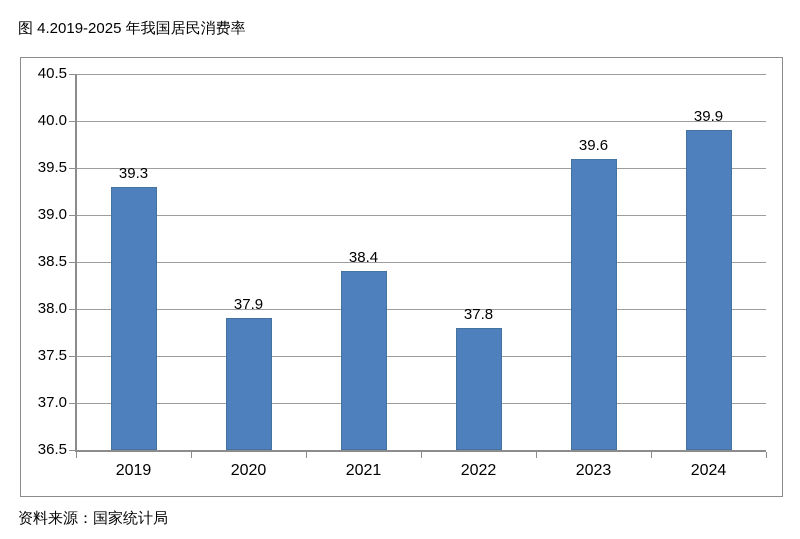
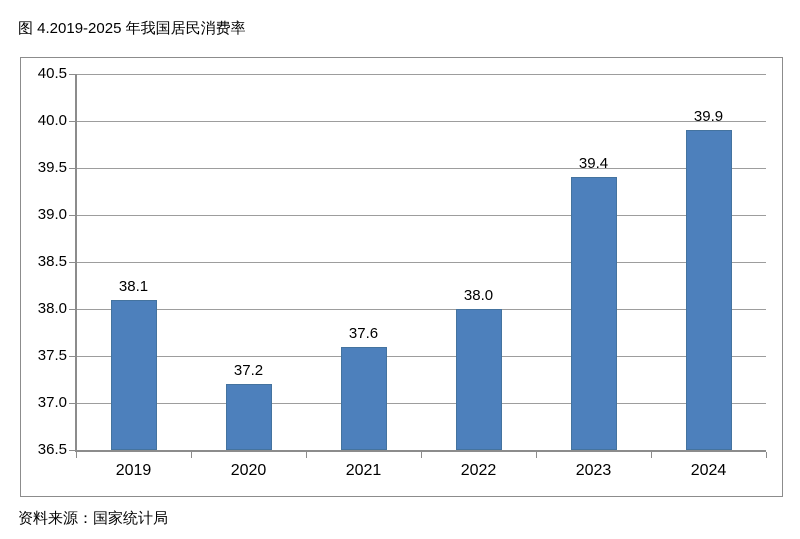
2019: 39.3 -> 38.1
2020: 37.9 -> 37.2
2021: 38.4 -> 37.6
2022: 37.8 -> 38.0
2023: 39.6 -> 39.4
